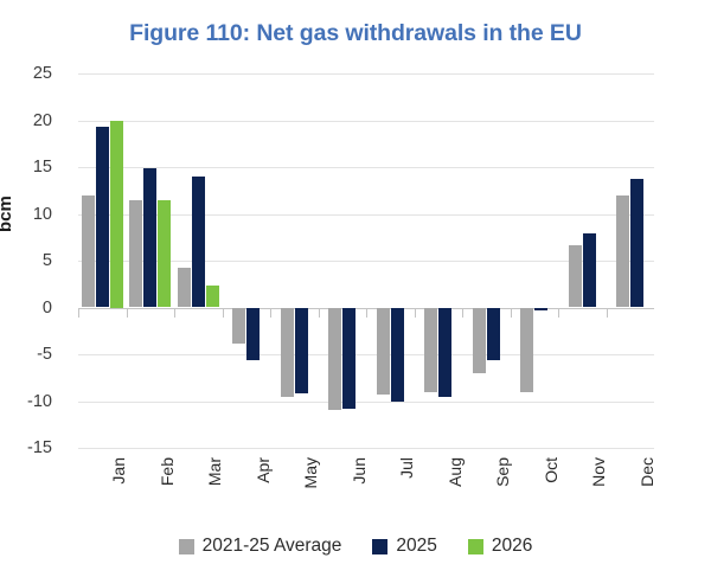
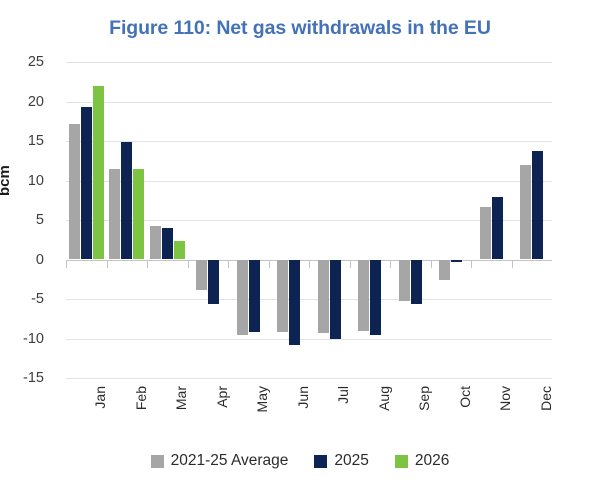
2021-25 Average/Jan: 12 -> 17
2026/Jan: 20 -> 22
2025/Mar: 14 -> 4
2021-25 Average/Jun: -11 -> -9
2021-25 Average/Sep: -7 -> -5
2021-25 Average/Oct: -9 -> -3
